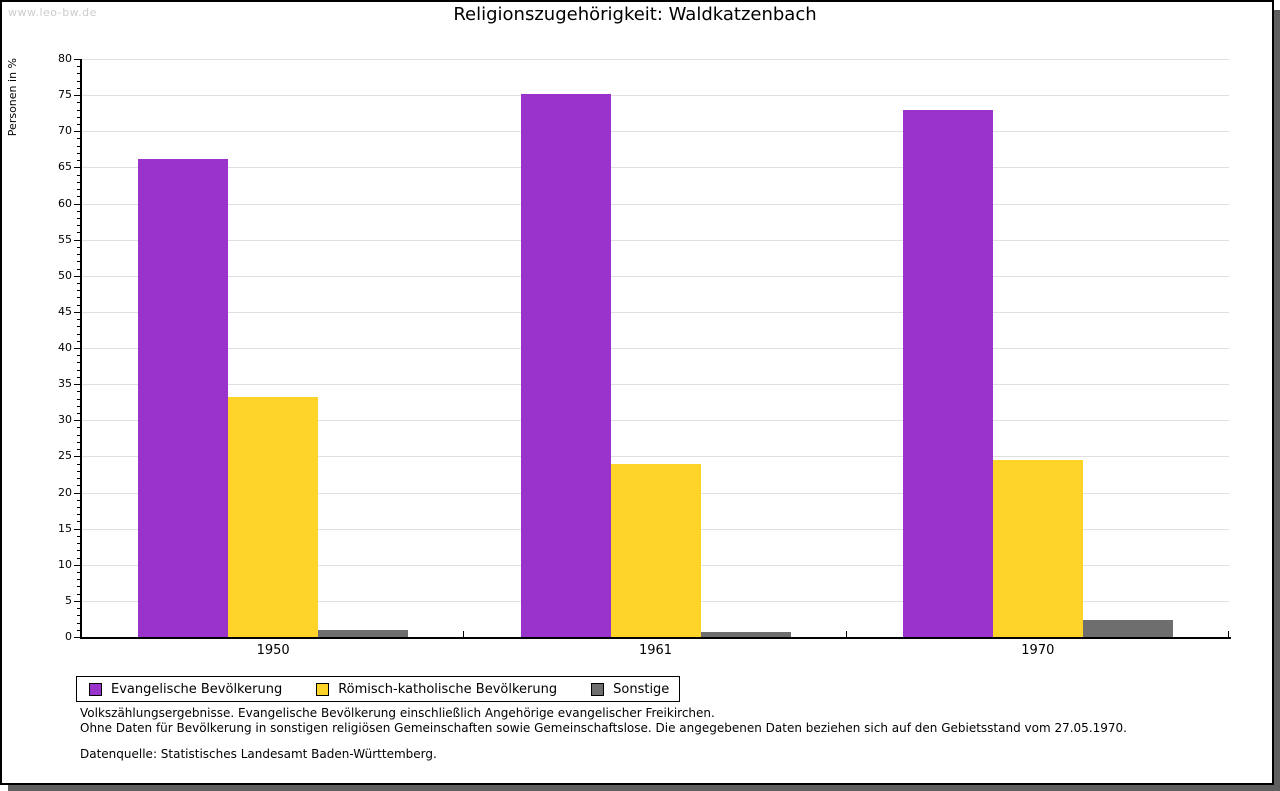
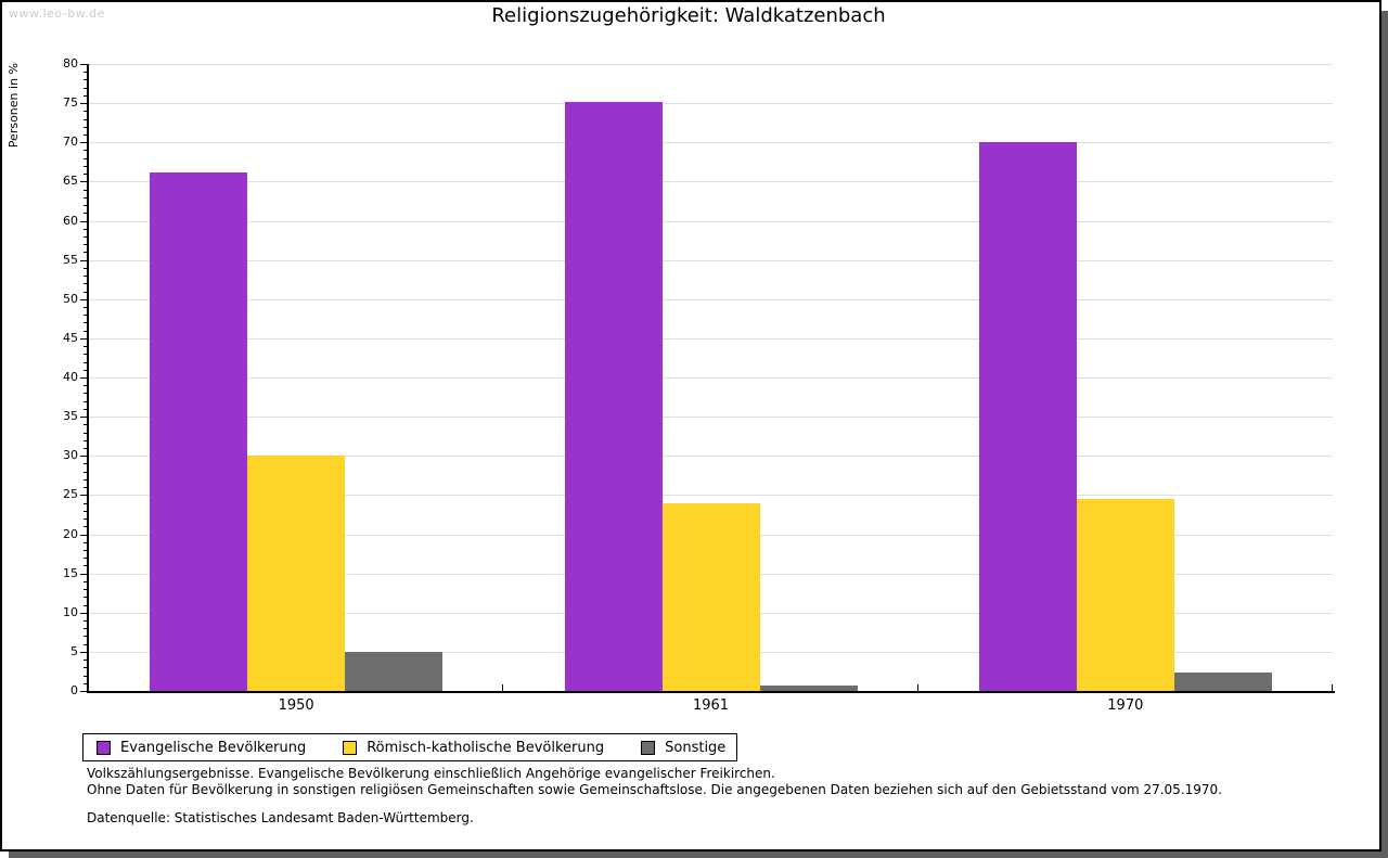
Römisch-katholische Bevölkerung/1950: 33 -> 30
Sonstige/1950: 1 -> 5
Evangelische Bevölkerung/1970: 73 -> 70
